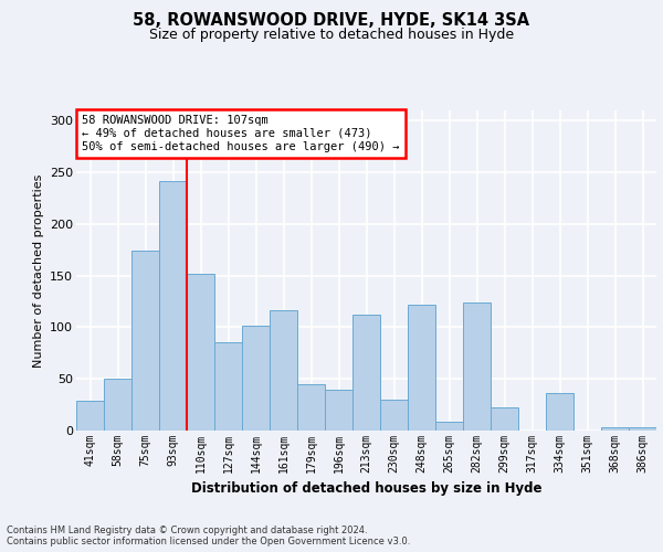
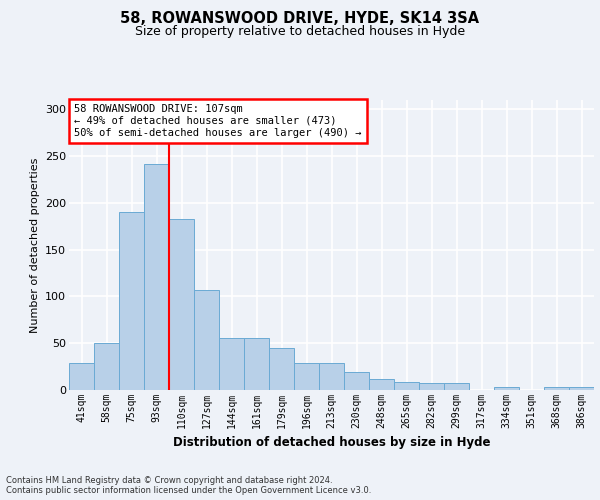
75sqm: 174 -> 190
110sqm: 152 -> 183
127sqm: 86 -> 107
144sqm: 102 -> 56
161sqm: 116 -> 56
196sqm: 40 -> 29
213sqm: 112 -> 29
230sqm: 30 -> 19
248sqm: 122 -> 12
282sqm: 124 -> 7
299sqm: 22 -> 7
334sqm: 36 -> 3
